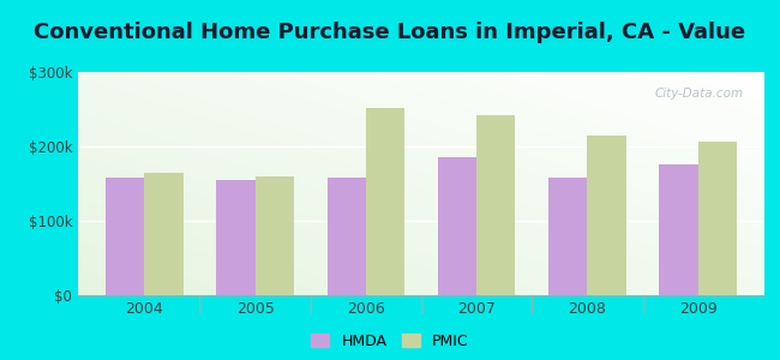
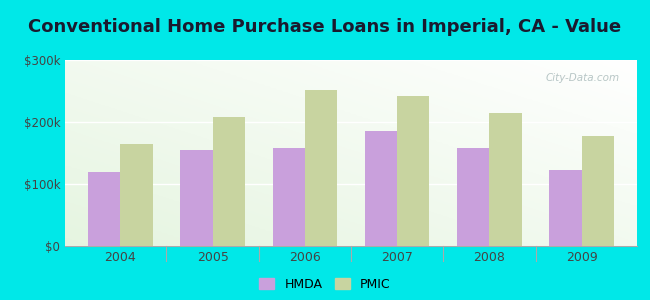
HMDA/2004: $158k -> $120k
PMIC/2005: $160k -> $208k
HMDA/2009: $176k -> $122k
PMIC/2009: $206k -> $177k
